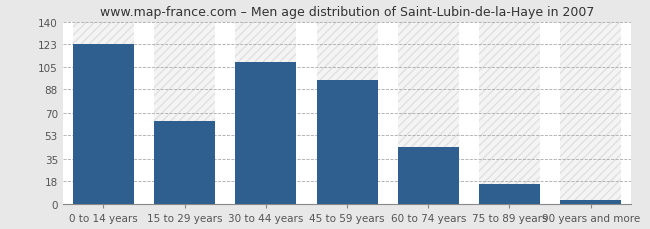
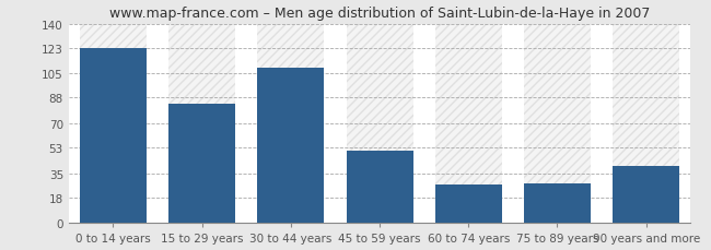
15 to 29 years: 64 -> 84
45 to 59 years: 95 -> 51
60 to 74 years: 44 -> 27
75 to 89 years: 16 -> 28
90 years and more: 3 -> 40
